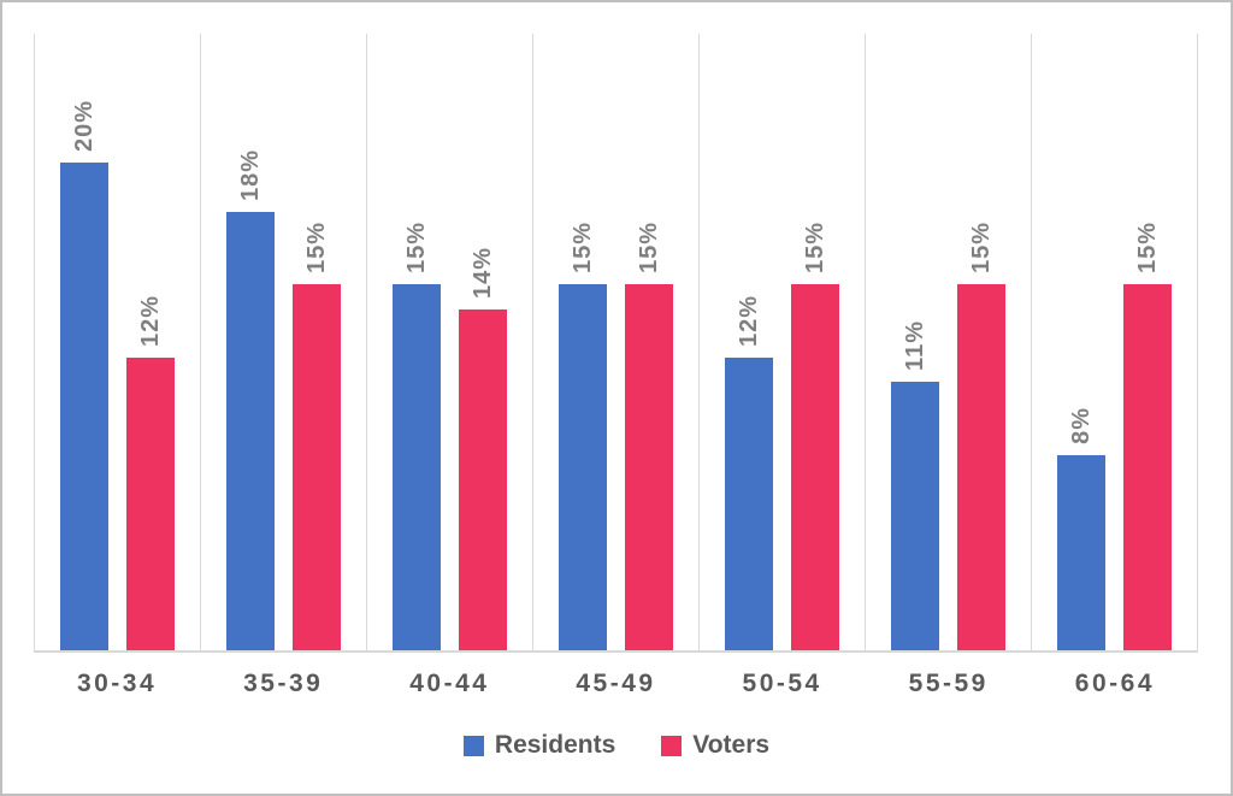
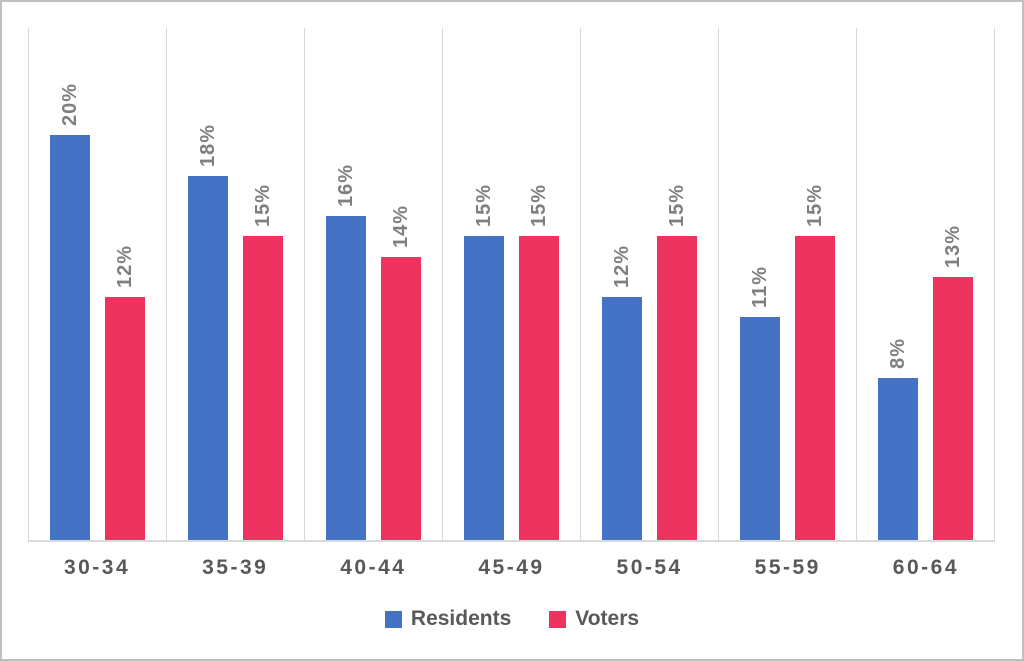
Residents/40-44: 15% -> 16%
Voters/60-64: 15% -> 13%
